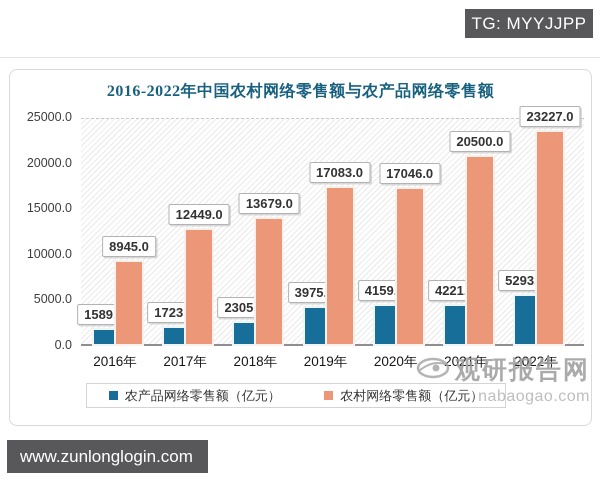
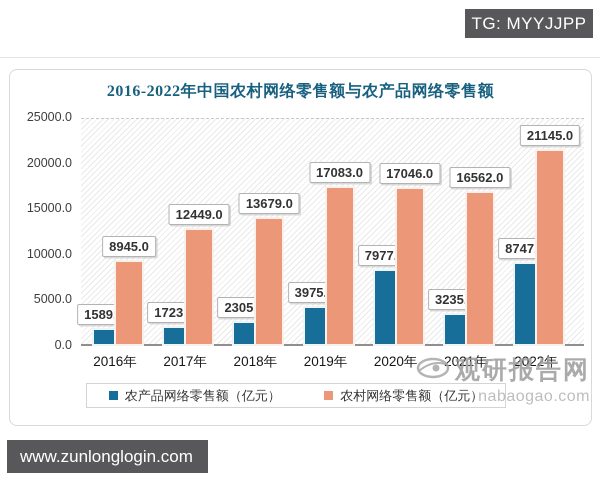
农产品网络零售额（亿元）/2020年: 4159.0 -> 7977.0
农产品网络零售额（亿元）/2021年: 4221.0 -> 3235.0
农村网络零售额（亿元）/2021年: 20500.0 -> 16562.0
农产品网络零售额（亿元）/2022年: 5293.0 -> 8747.0
农村网络零售额（亿元）/2022年: 23227.0 -> 21145.0
